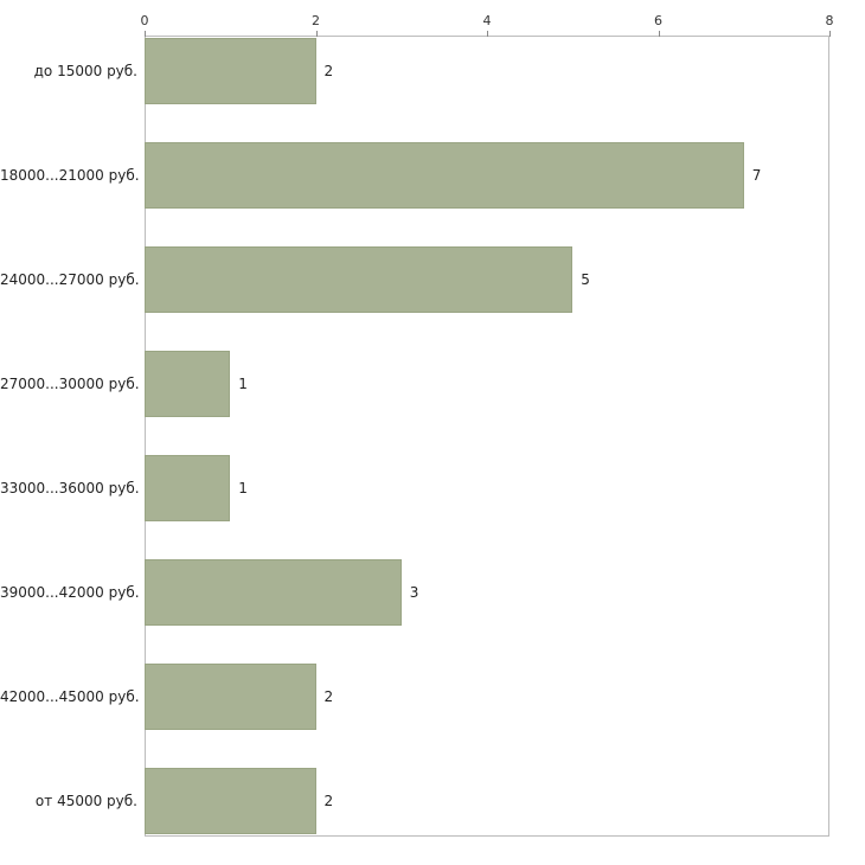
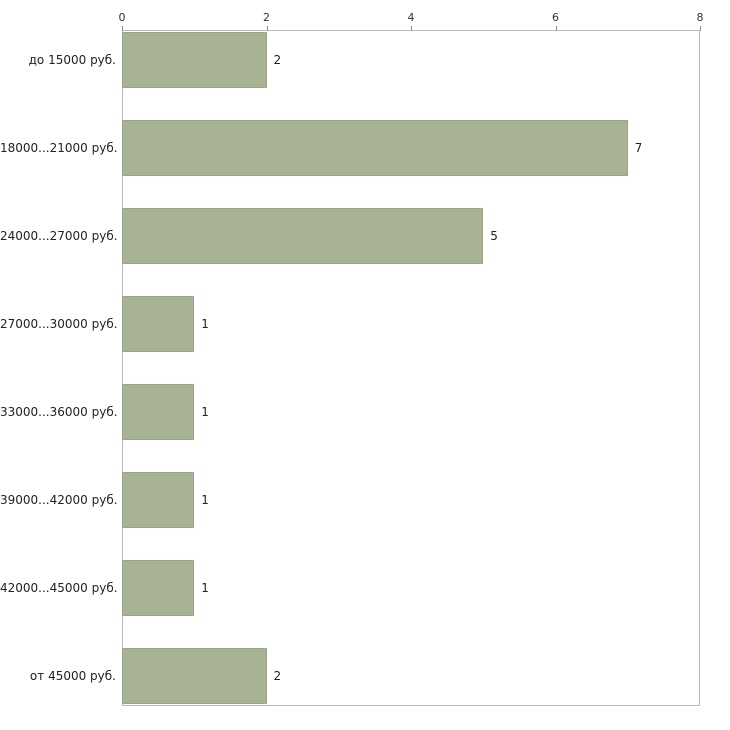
39000...42000 руб.: 3 -> 1
42000...45000 руб.: 2 -> 1
